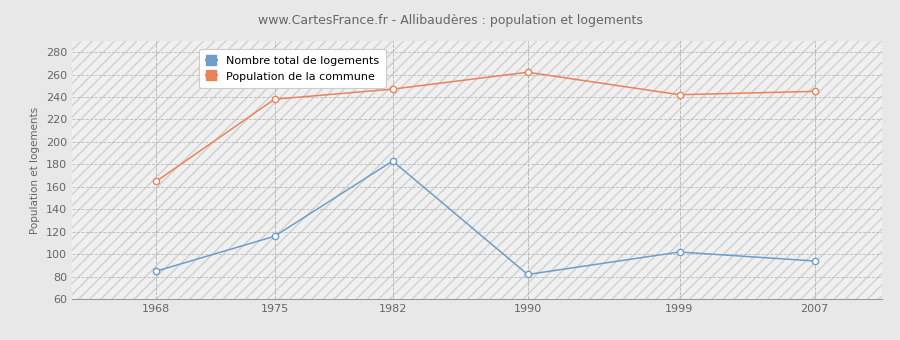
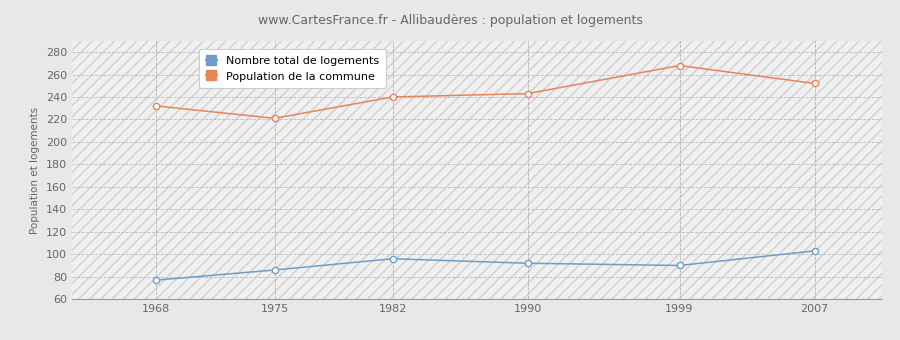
Nombre total de logements/1968: 85 -> 77
Population de la commune/1968: 165 -> 232
Nombre total de logements/1975: 116 -> 86
Population de la commune/1975: 238 -> 221
Nombre total de logements/1982: 183 -> 96
Population de la commune/1982: 247 -> 240
Nombre total de logements/1990: 82 -> 92
Population de la commune/1990: 262 -> 243
Nombre total de logements/1999: 102 -> 90
Population de la commune/1999: 242 -> 268
Nombre total de logements/2007: 94 -> 103
Population de la commune/2007: 245 -> 252
